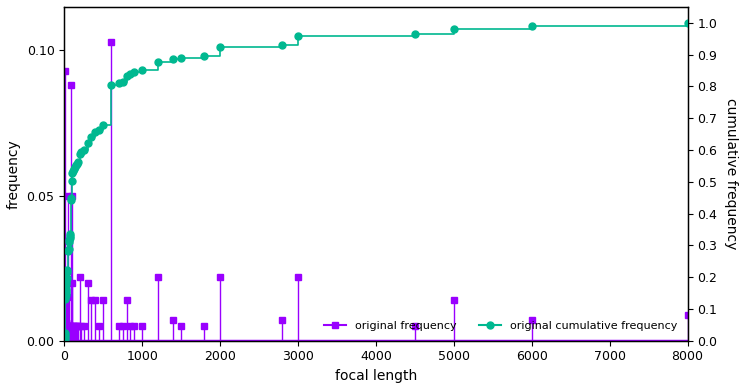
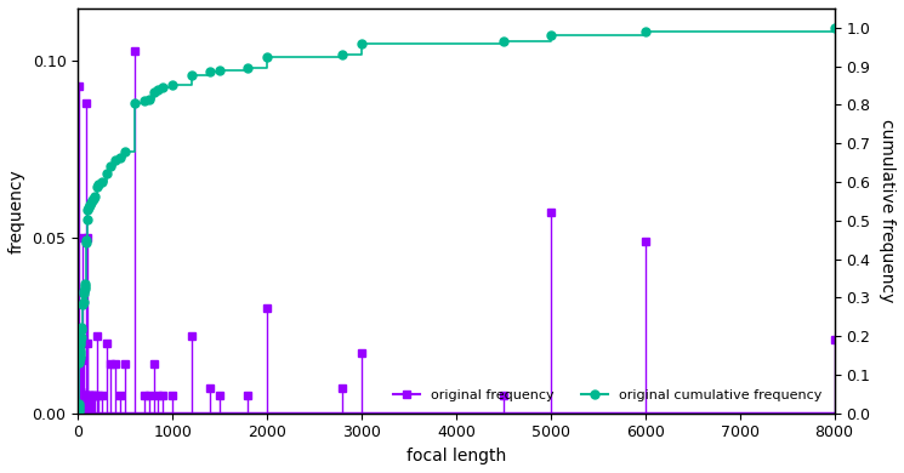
original frequency/2000: 0.022 -> 0.030
original frequency/3000: 0.022 -> 0.017
original frequency/5000: 0.014 -> 0.057
original frequency/6000: 0.007 -> 0.049
original frequency/8000: 0.009 -> 0.021
